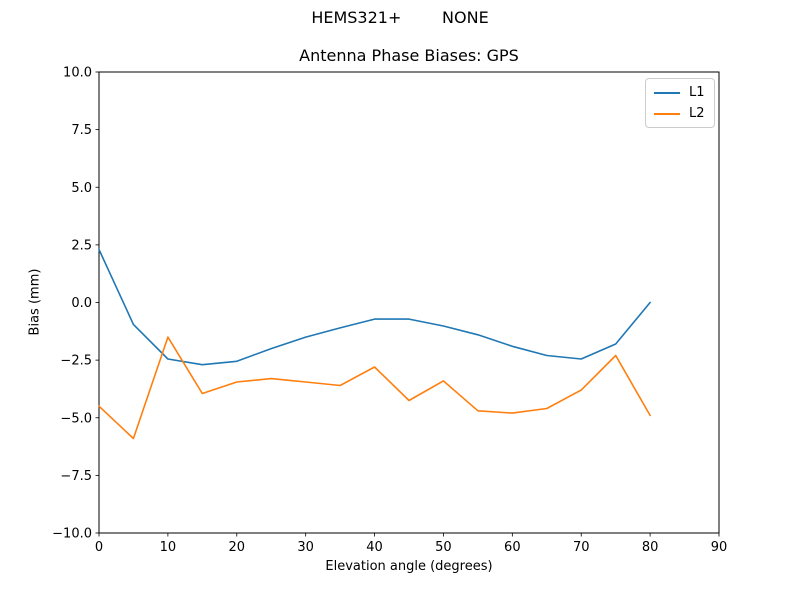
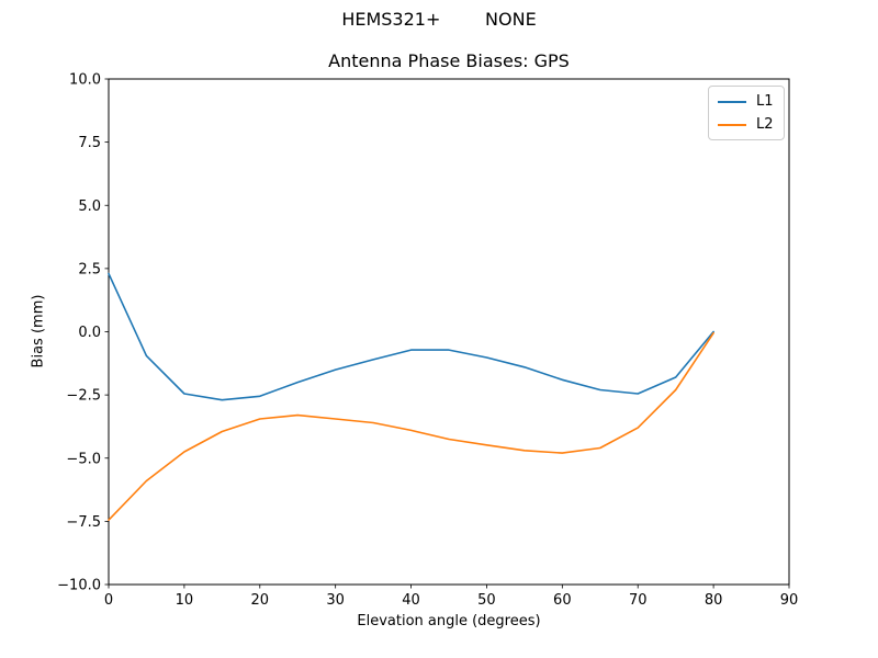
L2/0: -4.5 -> -7.5
L2/10: -1.5 -> -4.8
L2/40: -2.8 -> -3.9
L2/50: -3.4 -> -4.5
L2/80: -4.9 -> -0.1
